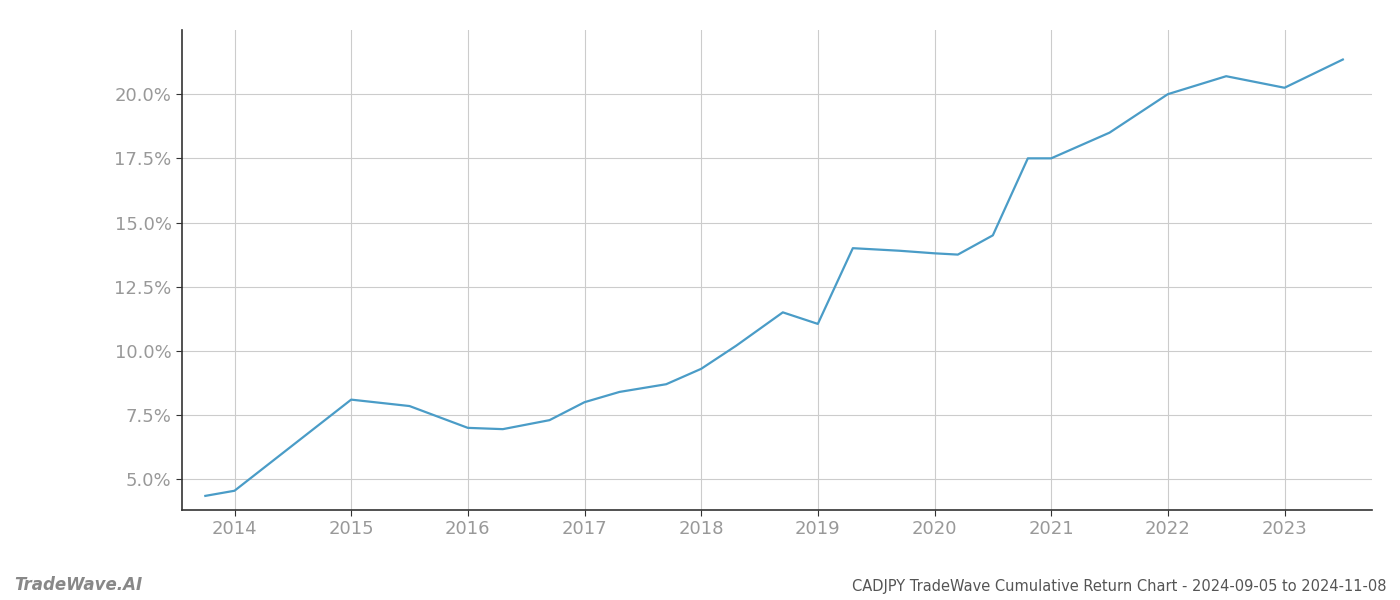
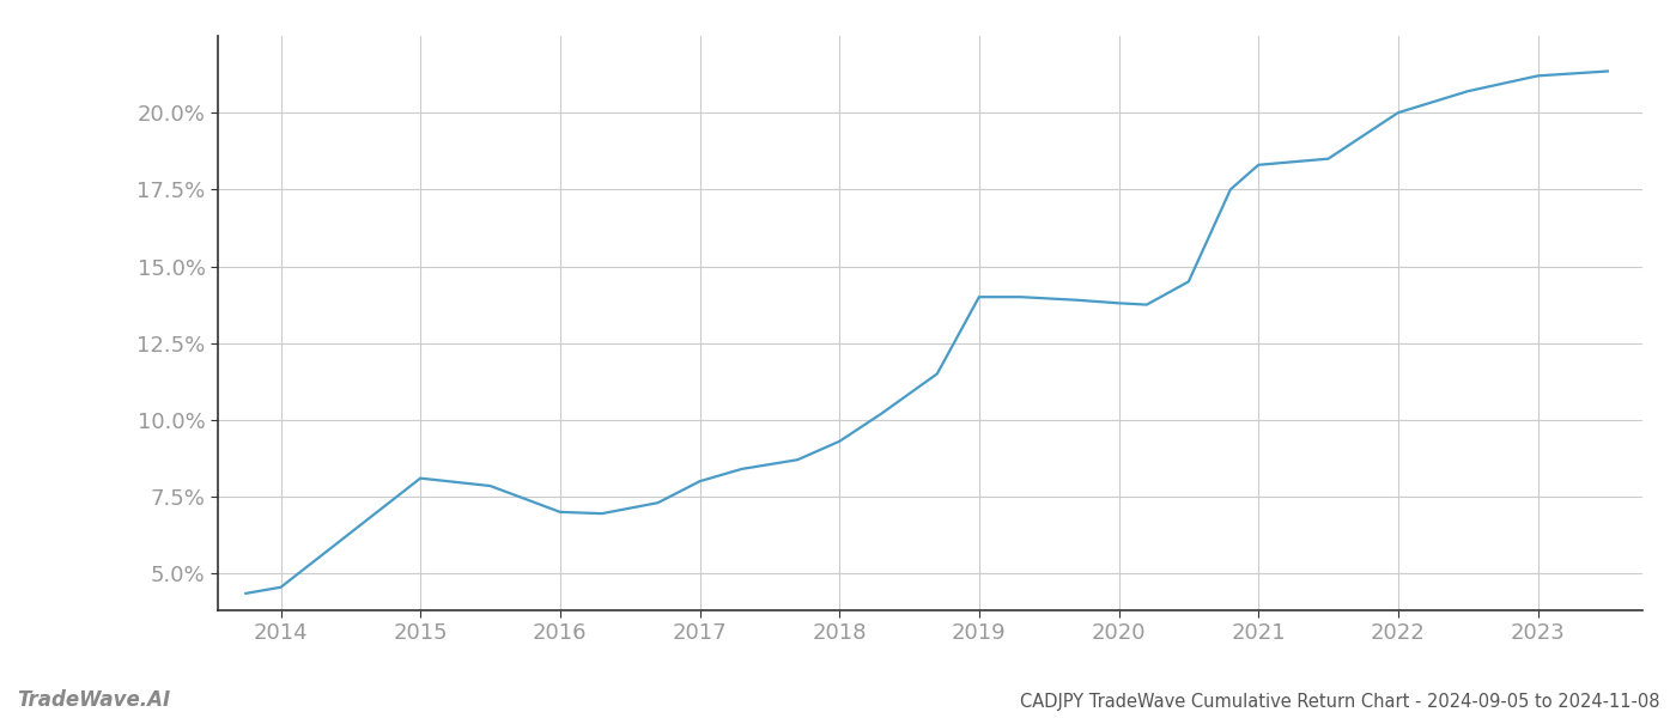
2019: 11.05% -> 14.00%
2021: 17.50% -> 18.30%
2023: 20.25% -> 21.20%
